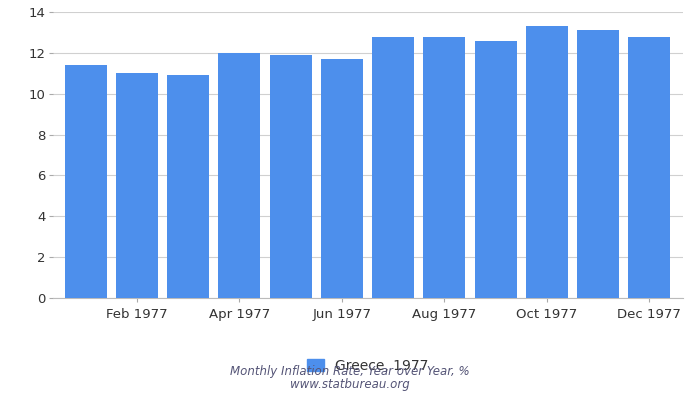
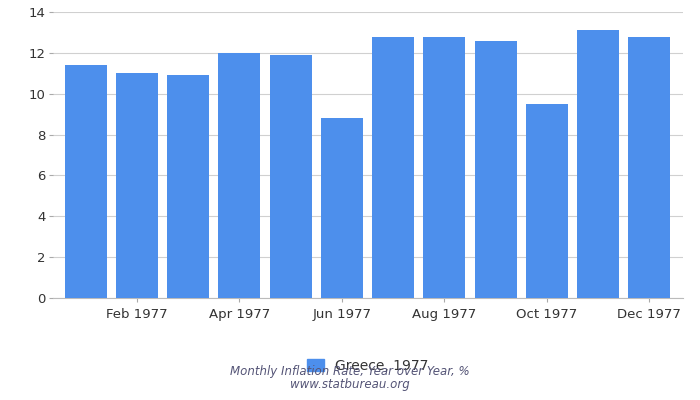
Jun 1977: 11.7 -> 8.8
Oct 1977: 13.3 -> 9.5
